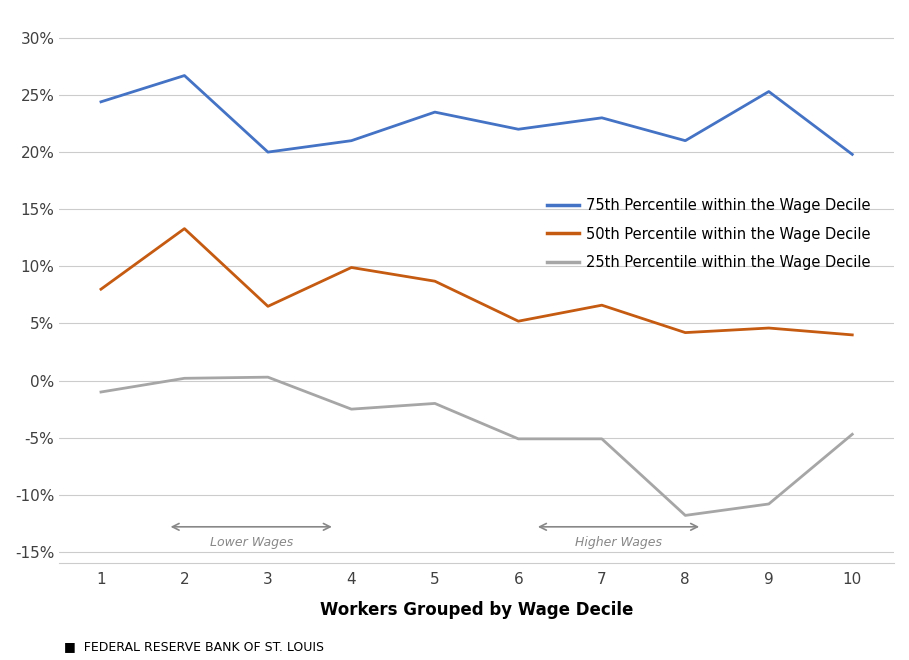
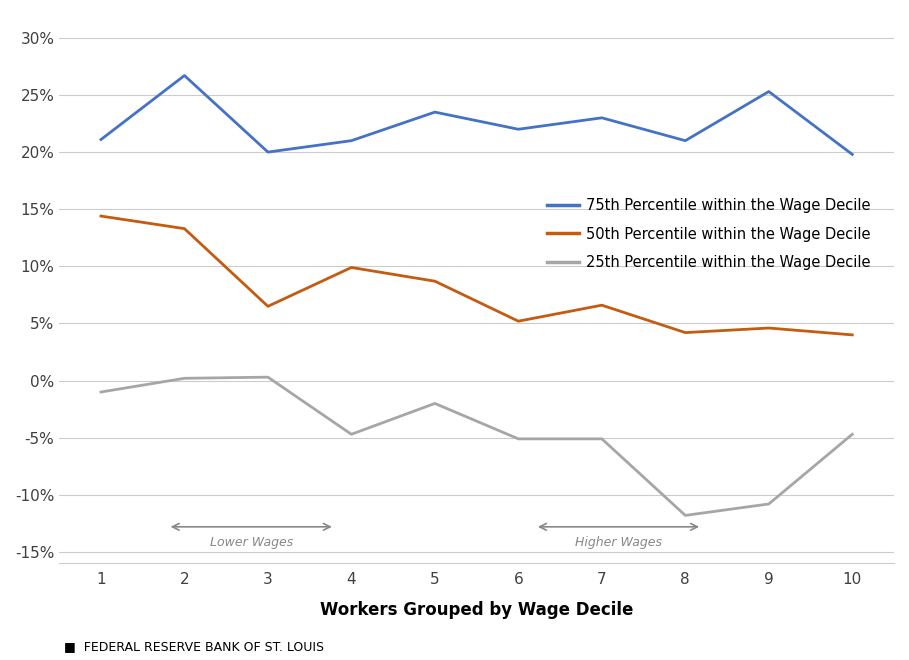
75th Percentile within the Wage Decile/1: 24.4% -> 21.1%
50th Percentile within the Wage Decile/1: 8.0% -> 14.4%
25th Percentile within the Wage Decile/4: -2.5% -> -4.7%
